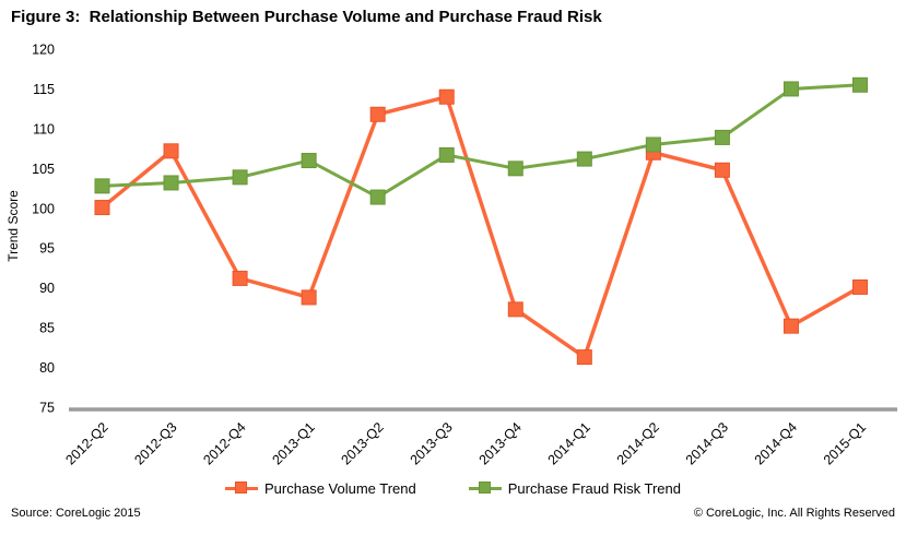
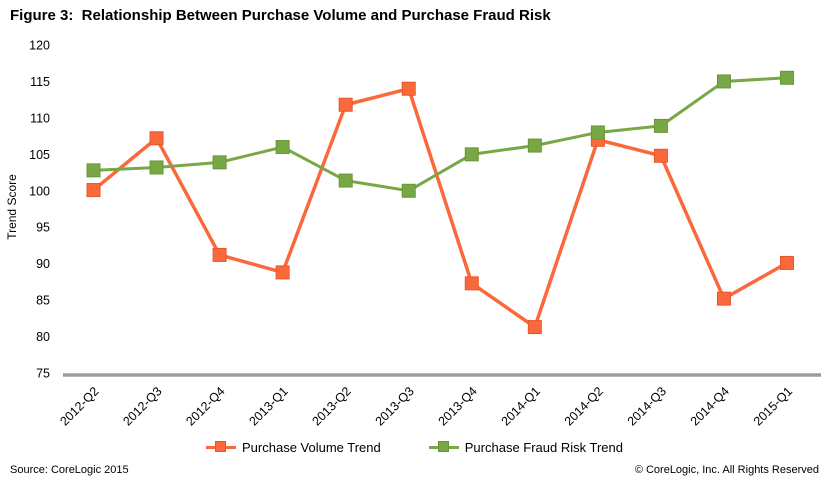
Purchase Fraud Risk Trend/2013-Q3: 107 -> 100
